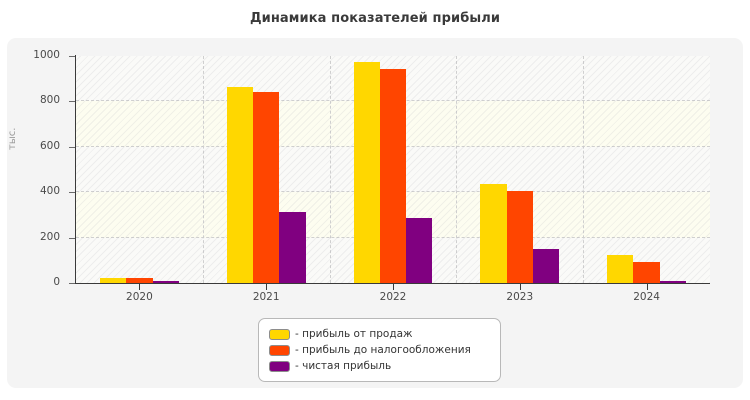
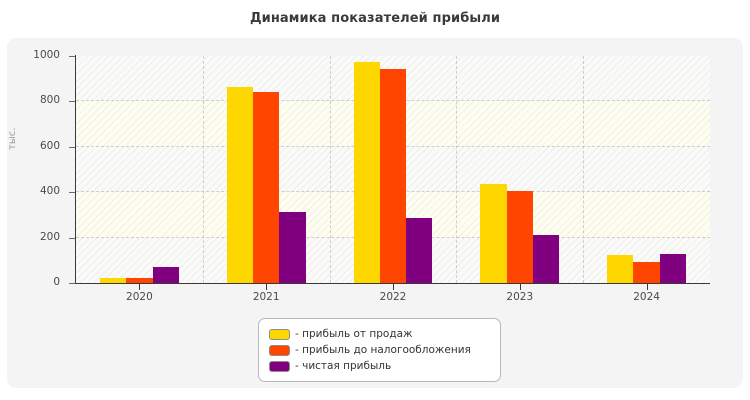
- чистая прибыль/2020: 10 -> 70
- чистая прибыль/2023: 150 -> 210
- чистая прибыль/2024: 10 -> 130
